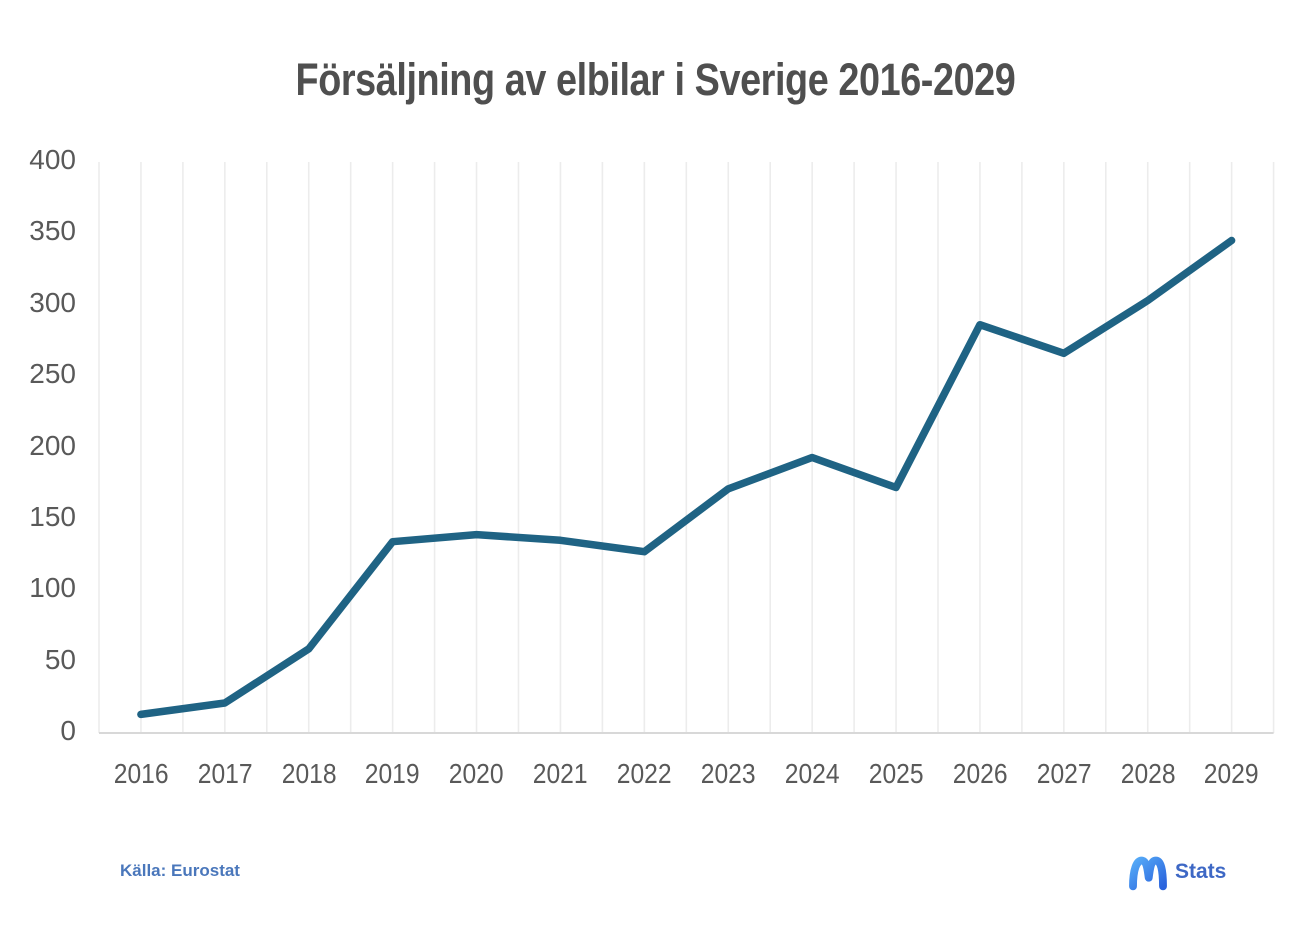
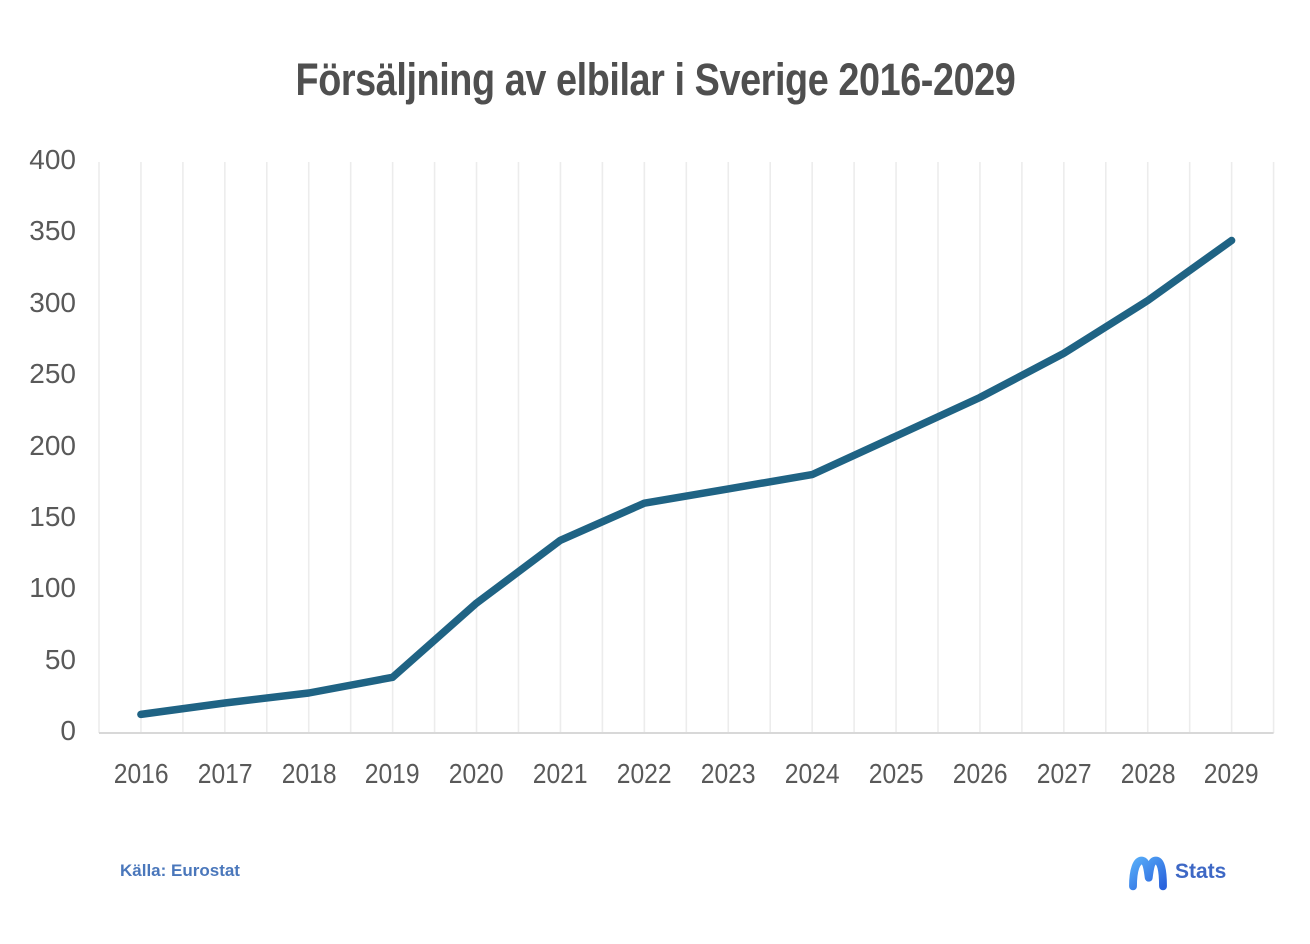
2018: 59 -> 28
2019: 134 -> 39
2020: 139 -> 91
2022: 127 -> 161
2024: 193 -> 181
2025: 172 -> 208
2026: 286 -> 235
